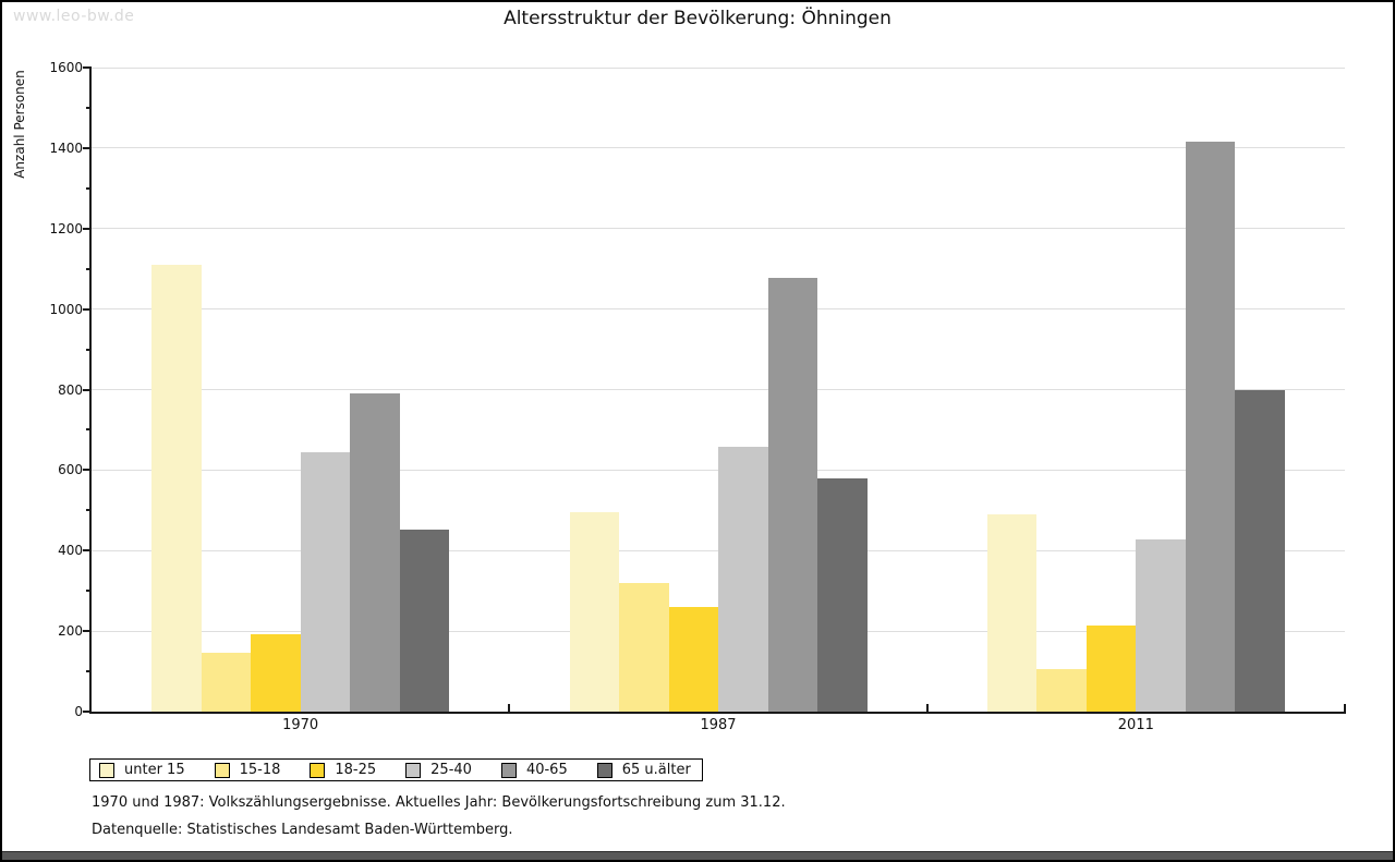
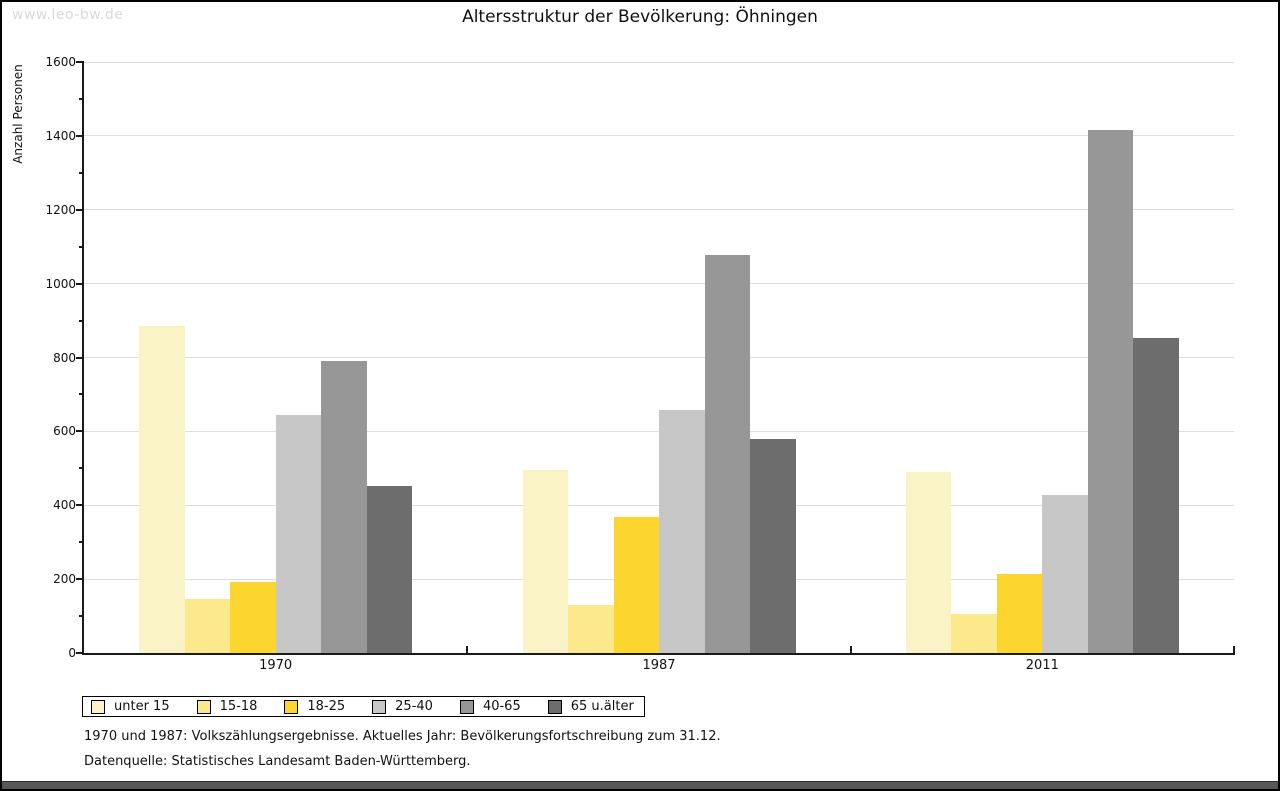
unter 15/1970: 1110 -> 890
15-18/1987: 320 -> 130
18-25/1987: 260 -> 370
65 u.älter/2011: 800 -> 850
